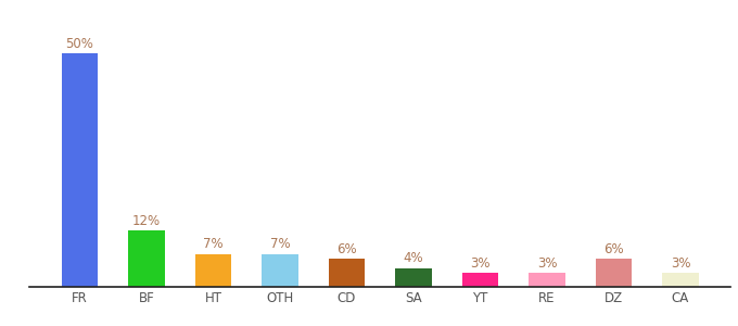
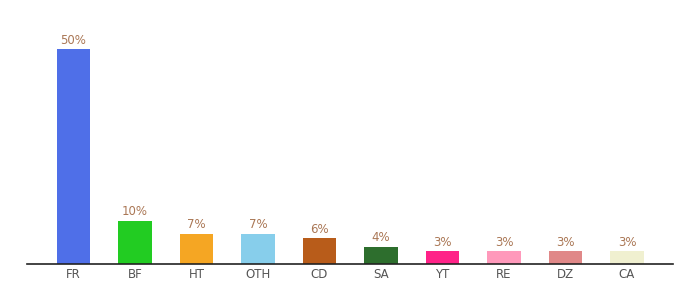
BF: 12% -> 10%
DZ: 6% -> 3%
